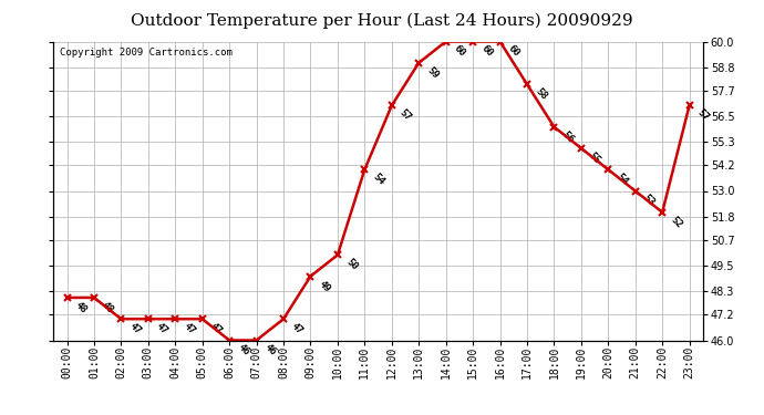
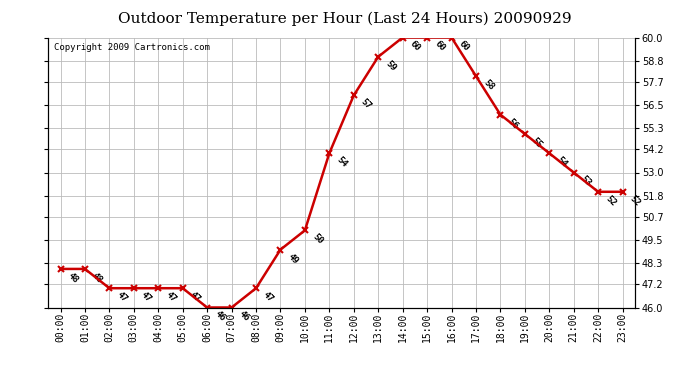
23:00: 57 -> 52
